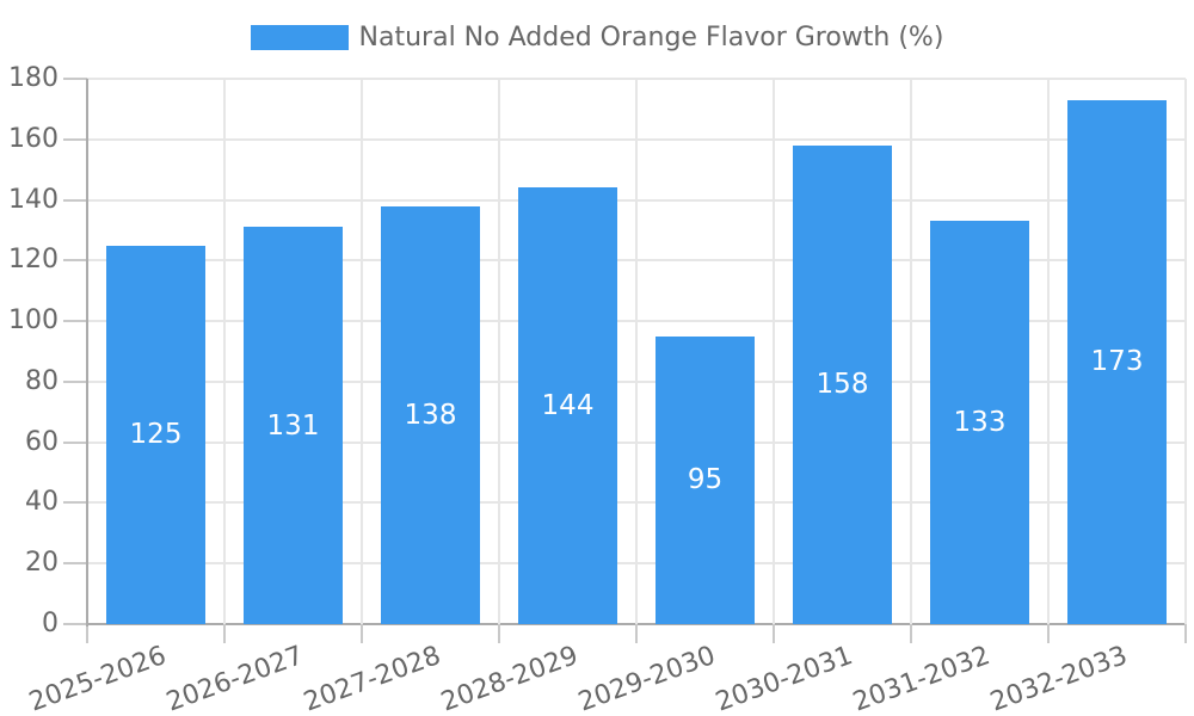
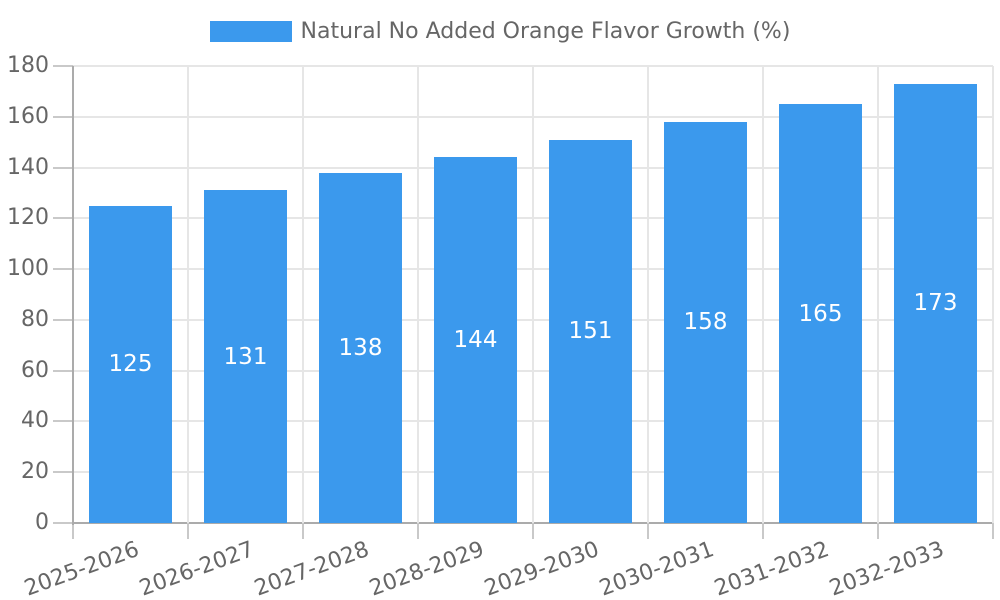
2029-2030: 95 -> 151
2031-2032: 133 -> 165
